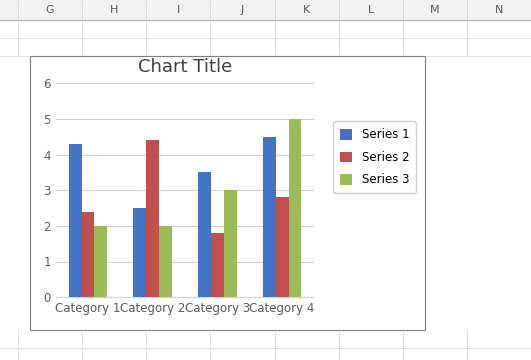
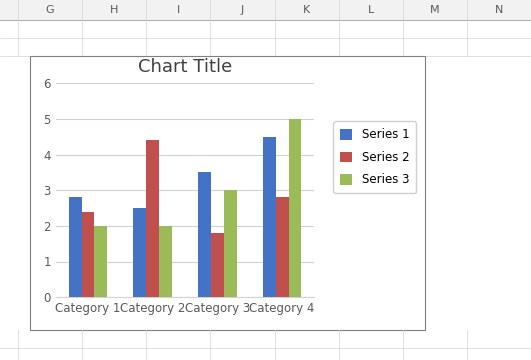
Series 1/Category 1: 4.3 -> 2.8
